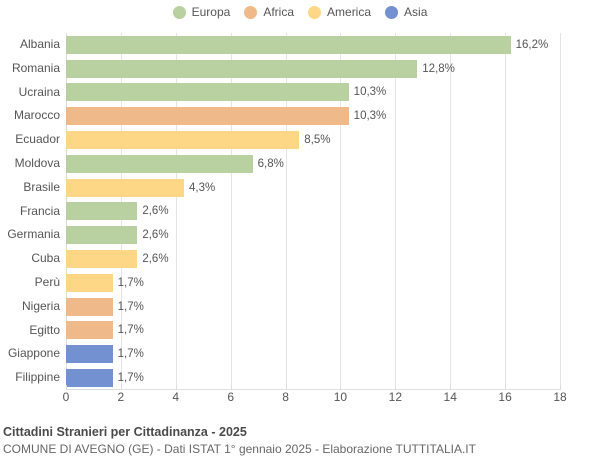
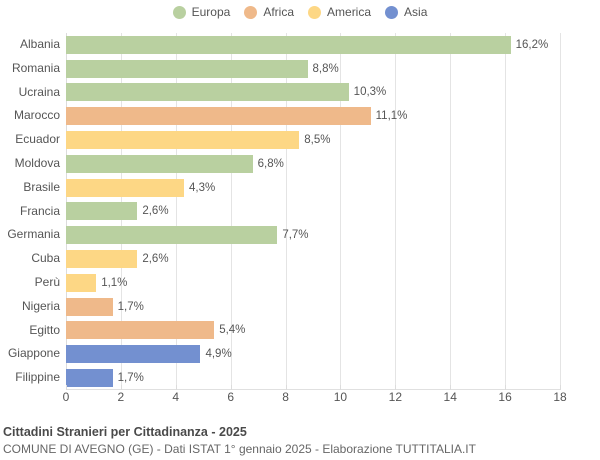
Romania: 12,8% -> 8,8%
Marocco: 10,3% -> 11,1%
Germania: 2,6% -> 7,7%
Perù: 1,7% -> 1,1%
Egitto: 1,7% -> 5,4%
Giappone: 1,7% -> 4,9%
